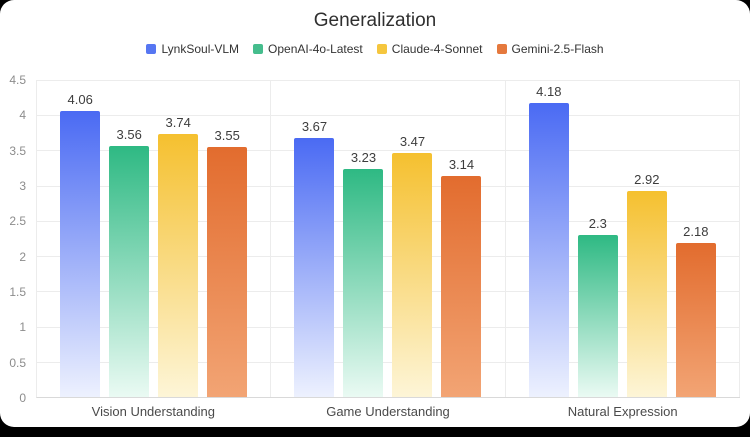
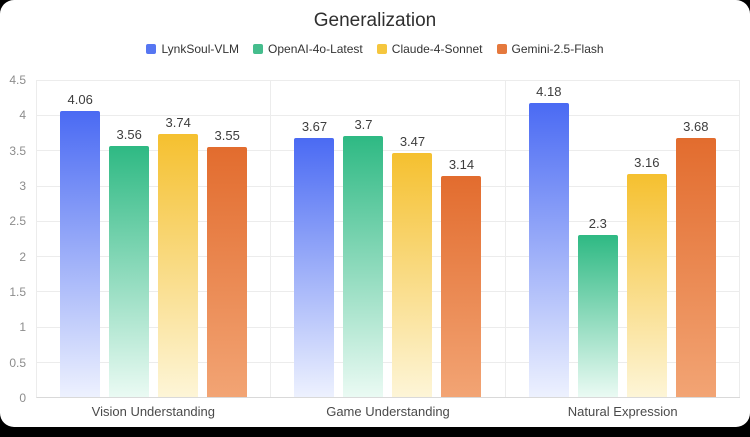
OpenAI-4o-Latest/Game Understanding: 3.23 -> 3.7
Claude-4-Sonnet/Natural Expression: 2.92 -> 3.16
Gemini-2.5-Flash/Natural Expression: 2.18 -> 3.68
